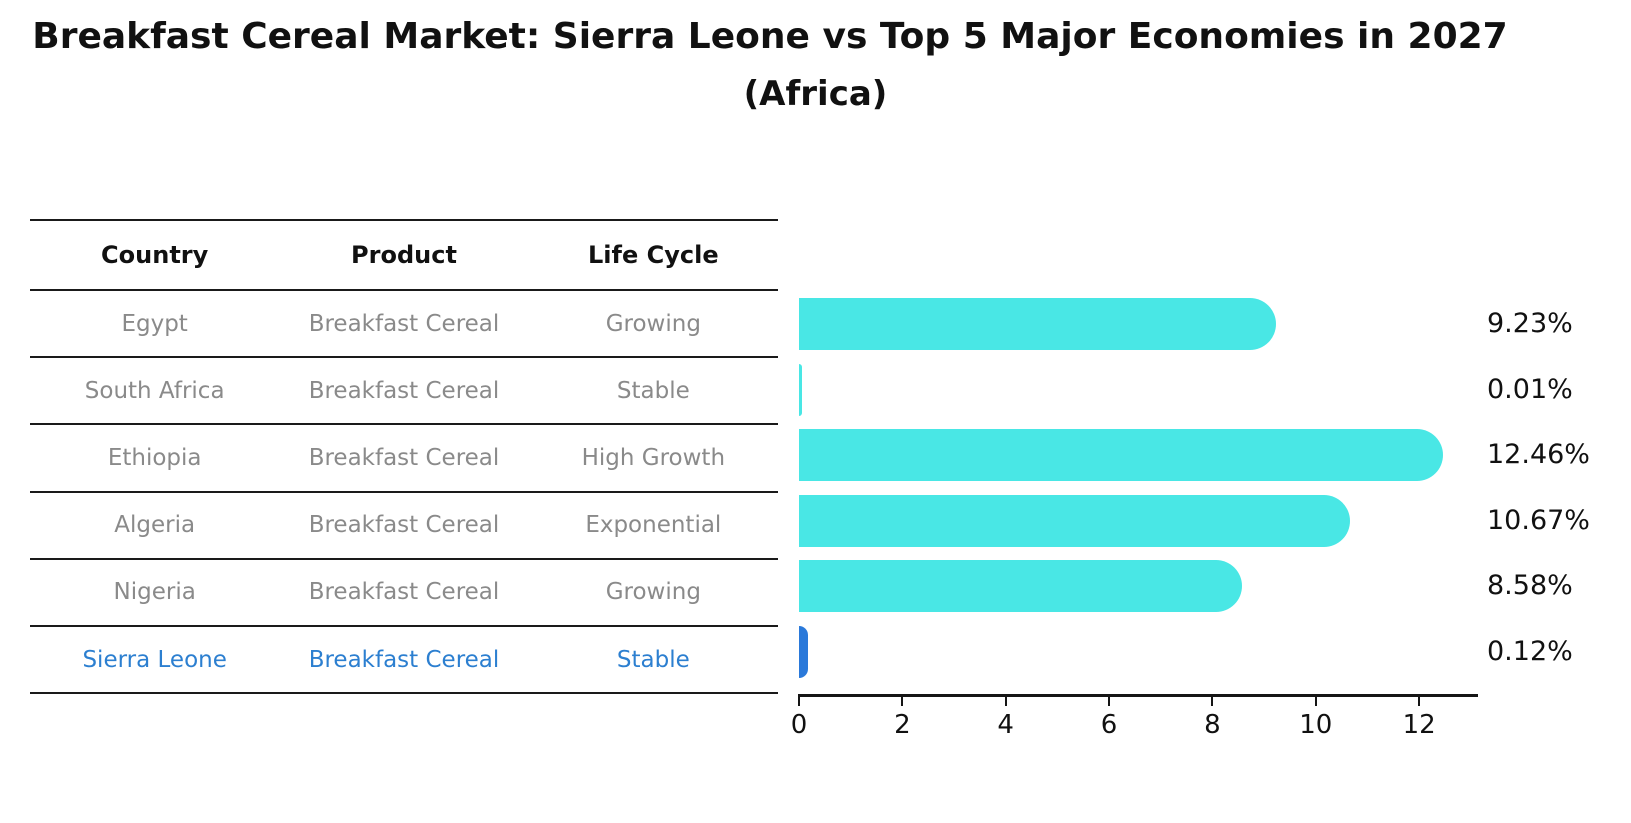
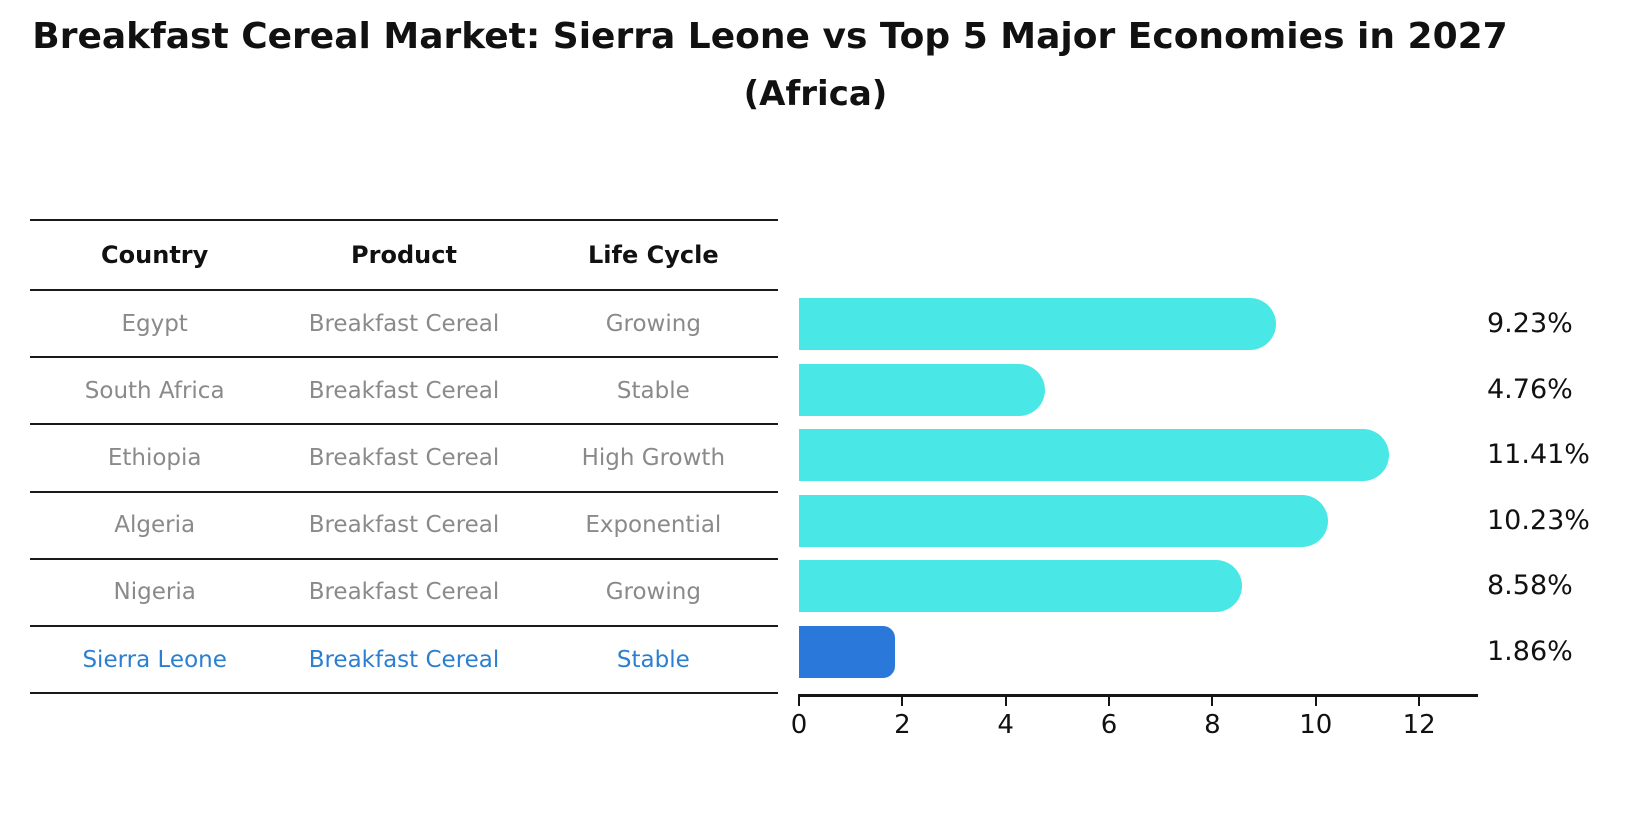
South Africa: 0.01% -> 4.76%
Ethiopia: 12.46% -> 11.41%
Algeria: 10.67% -> 10.23%
Sierra Leone: 0.12% -> 1.86%
